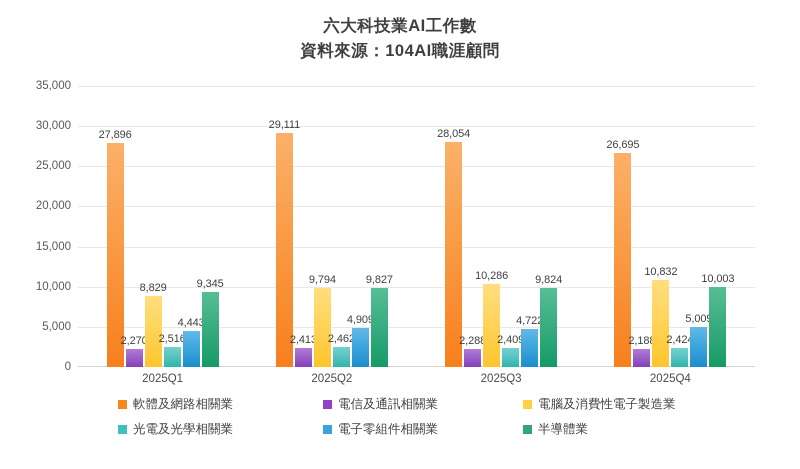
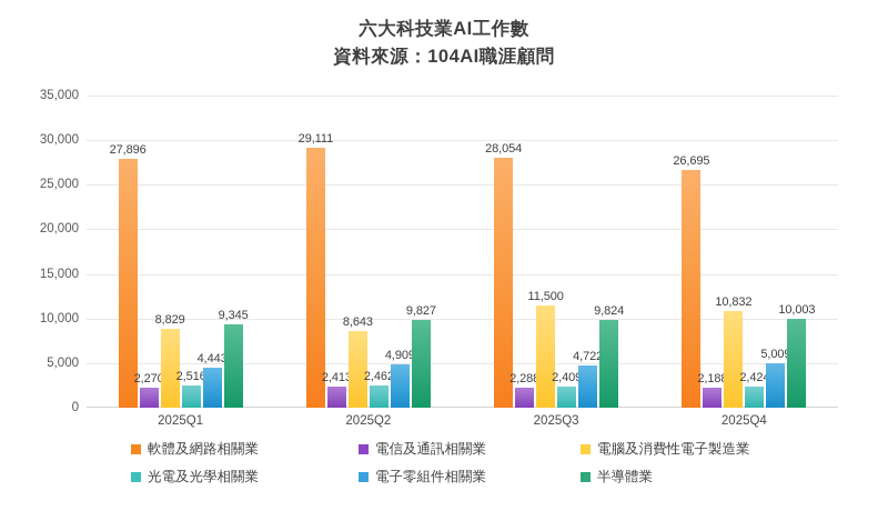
電腦及消費性電子製造業/2025Q2: 9,794 -> 8,643
電腦及消費性電子製造業/2025Q3: 10,286 -> 11,500
